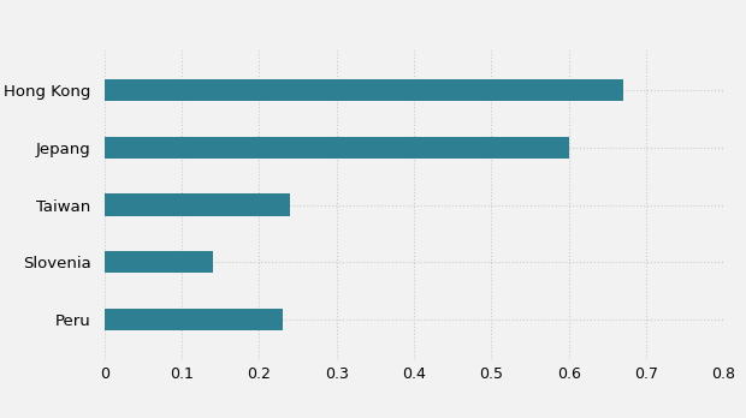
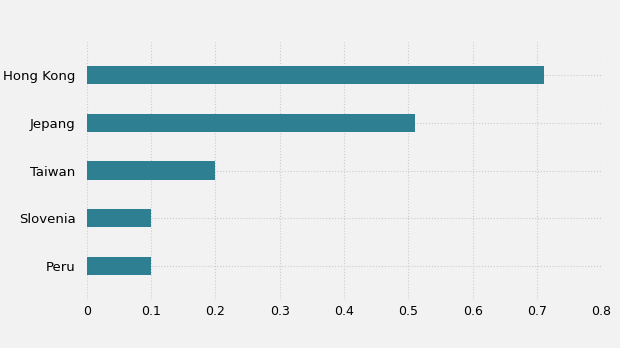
Hong Kong: 0.67 -> 0.71
Jepang: 0.60 -> 0.51
Taiwan: 0.24 -> 0.20
Slovenia: 0.14 -> 0.10
Peru: 0.23 -> 0.10
